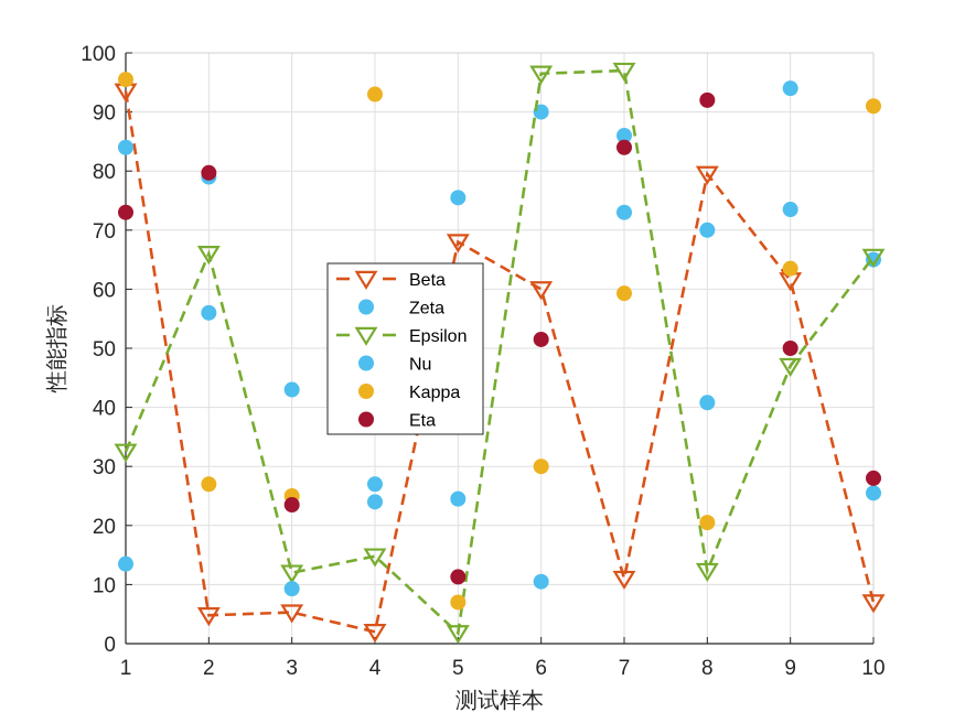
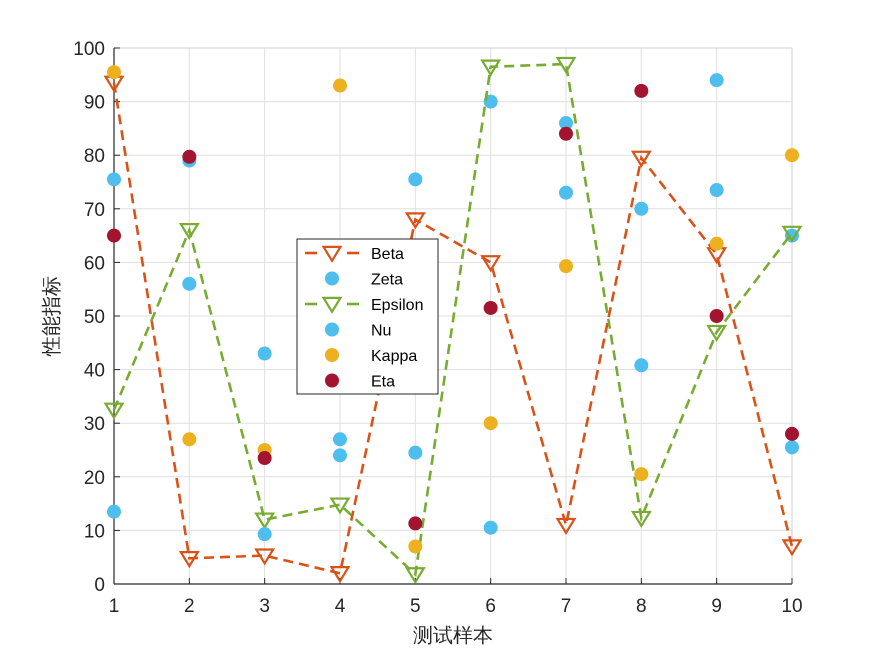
Zeta/1: 84 -> 76
Eta/1: 73 -> 65
Kappa/10: 91 -> 80
